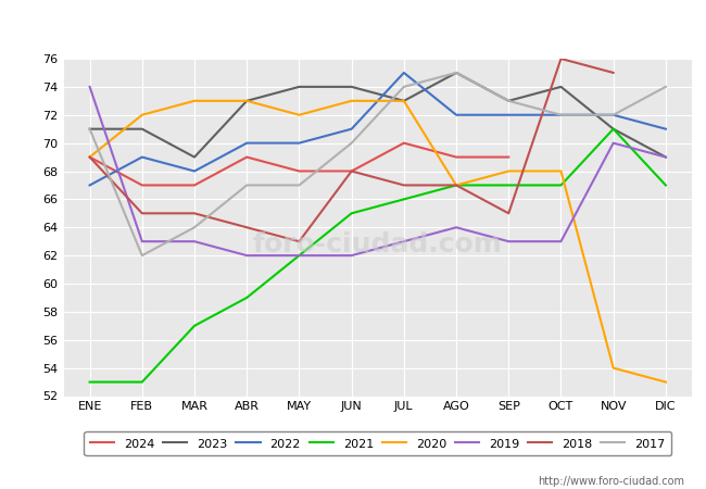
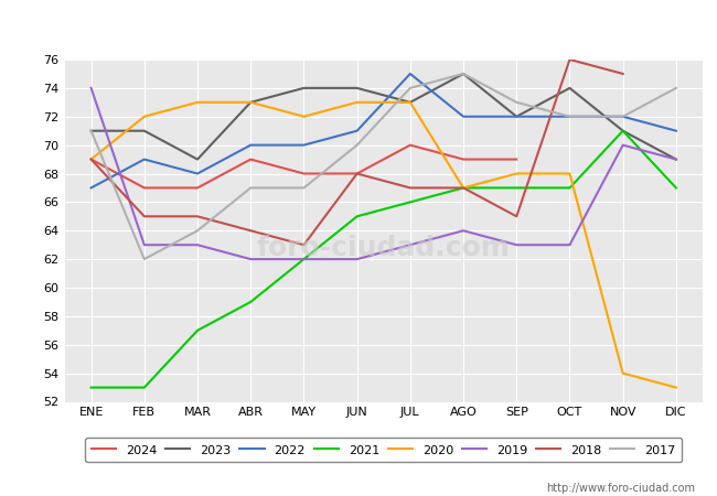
2023/SEP: 73 -> 72
